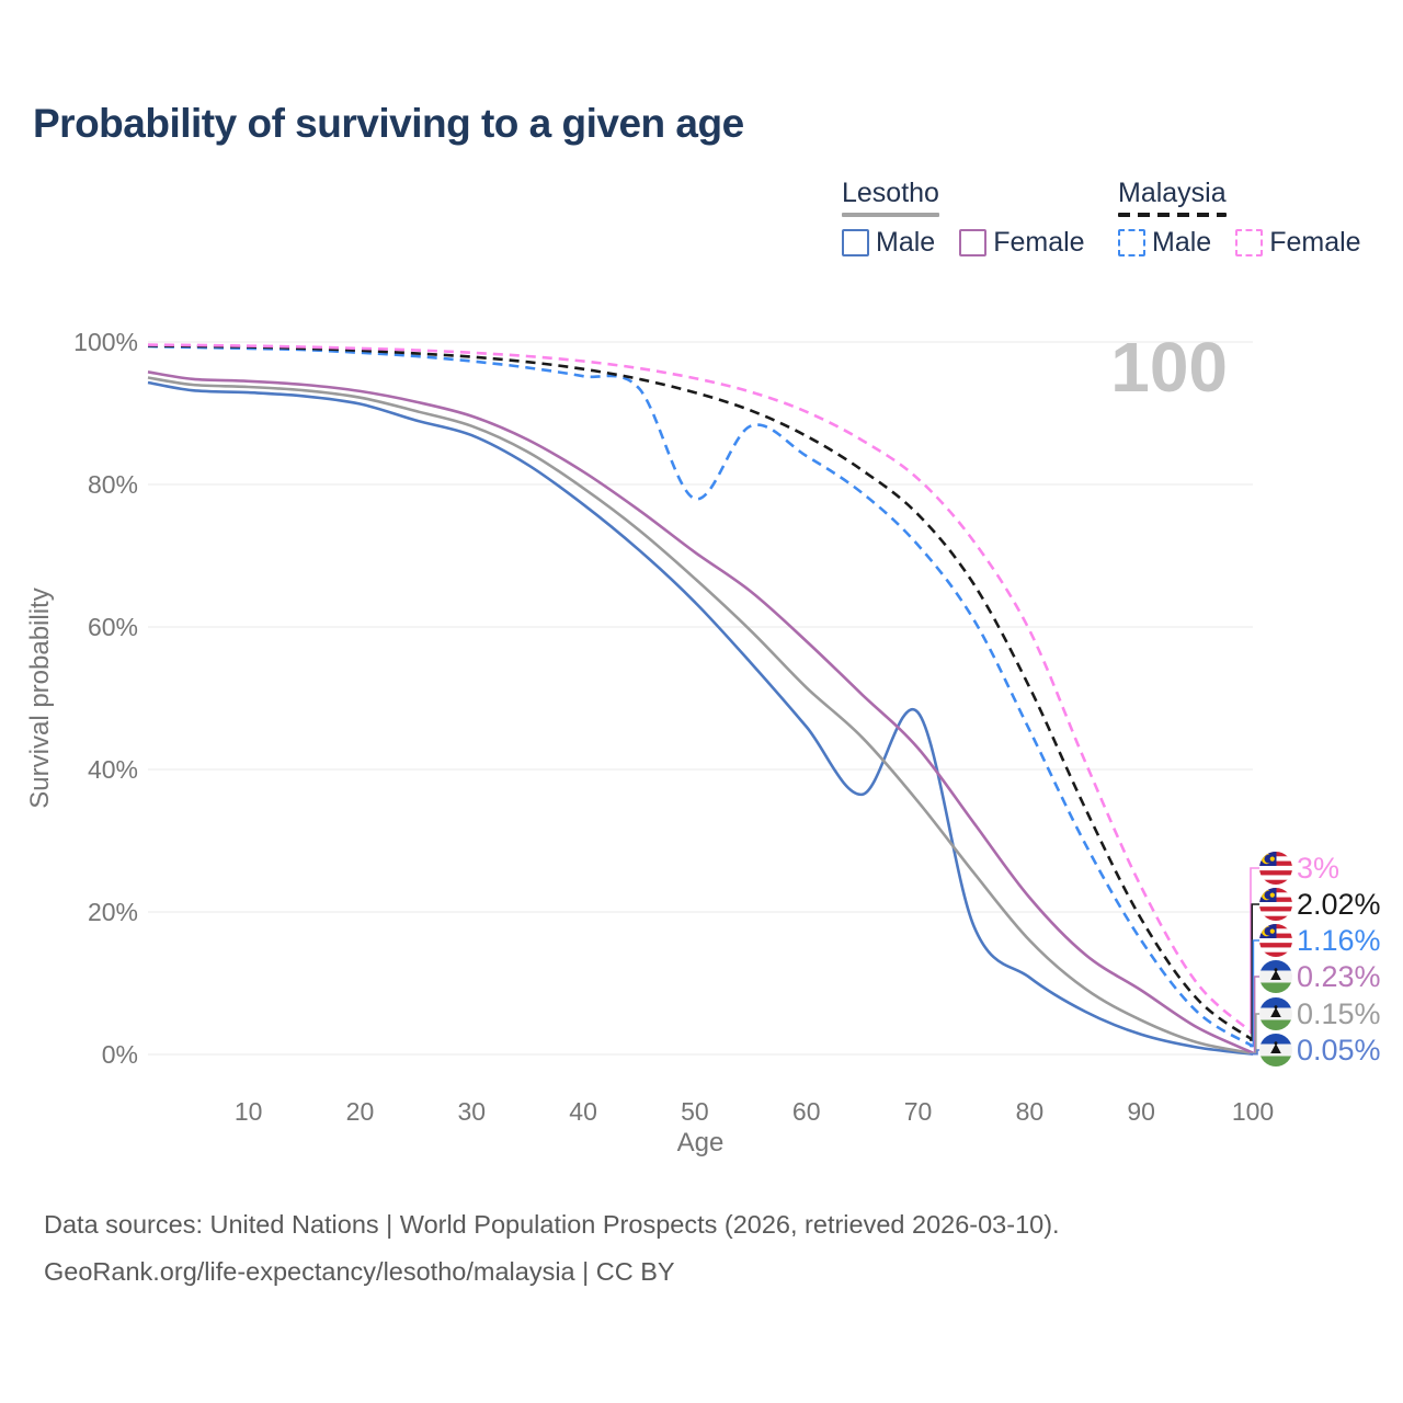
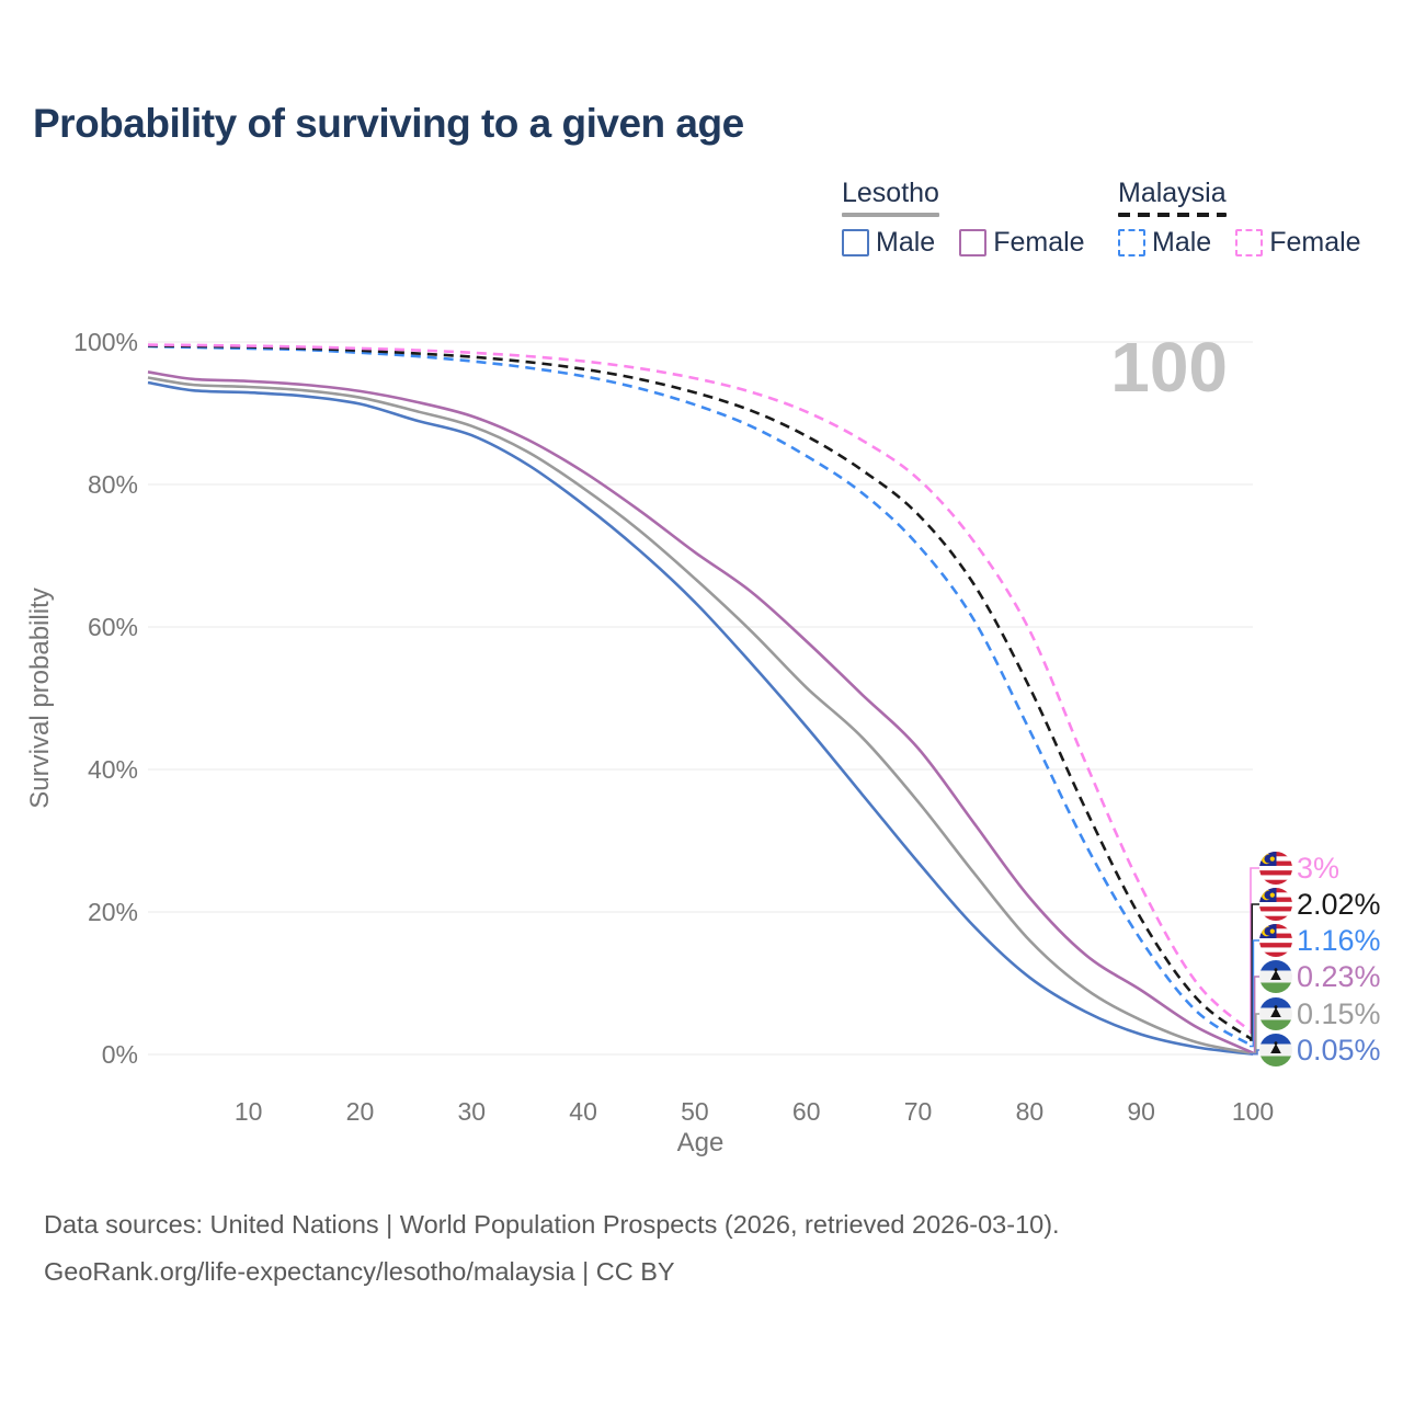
Malaysia Male/50: 78% -> 91%
Lesotho Male/70: 48% -> 27%
